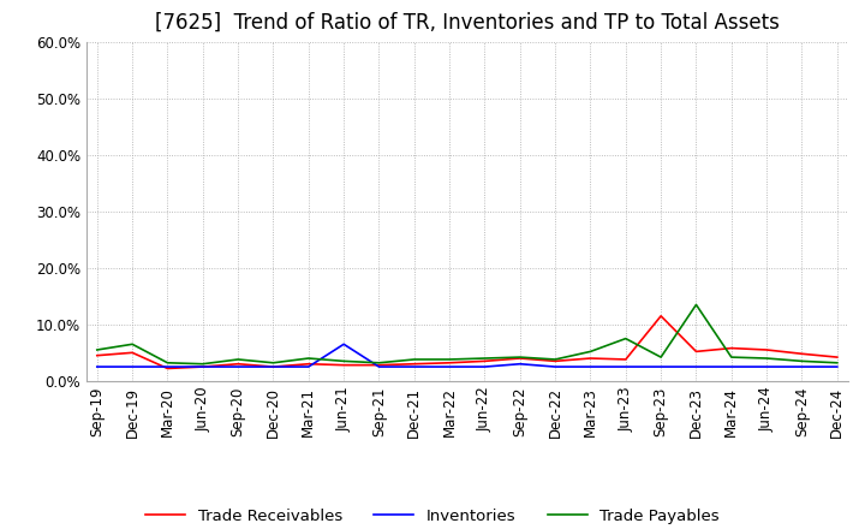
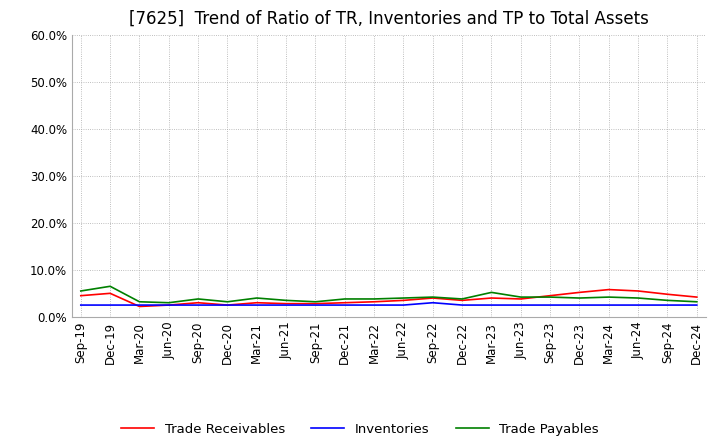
Inventories/Jun-21: 6.5% -> 2.5%
Trade Payables/Jun-23: 7.5% -> 4.2%
Trade Receivables/Sep-23: 11.5% -> 4.5%
Trade Payables/Dec-23: 13.5% -> 4.0%
